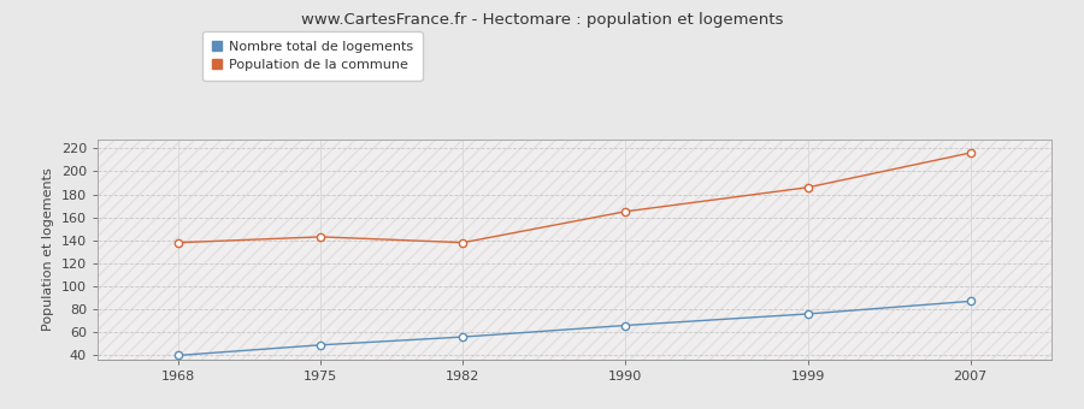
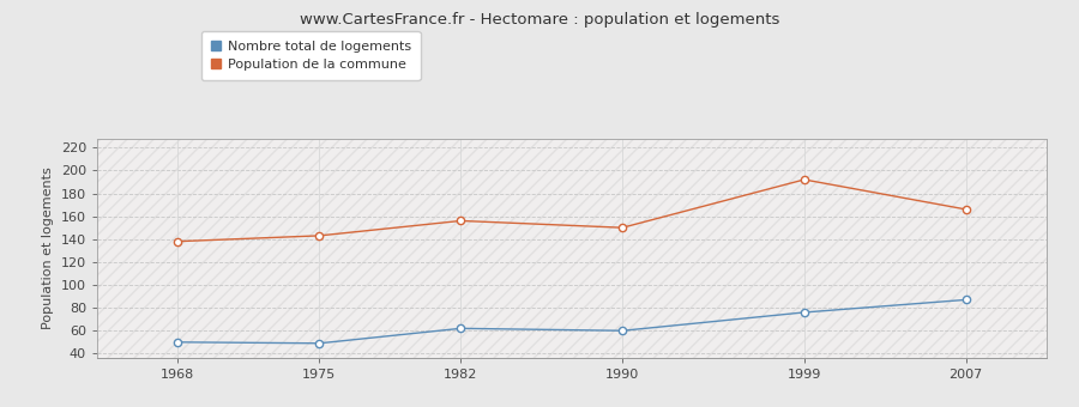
Nombre total de logements/1968: 40 -> 50
Nombre total de logements/1982: 56 -> 62
Population de la commune/1982: 138 -> 156
Nombre total de logements/1990: 66 -> 60
Population de la commune/1990: 165 -> 150
Population de la commune/1999: 186 -> 192
Population de la commune/2007: 216 -> 166
